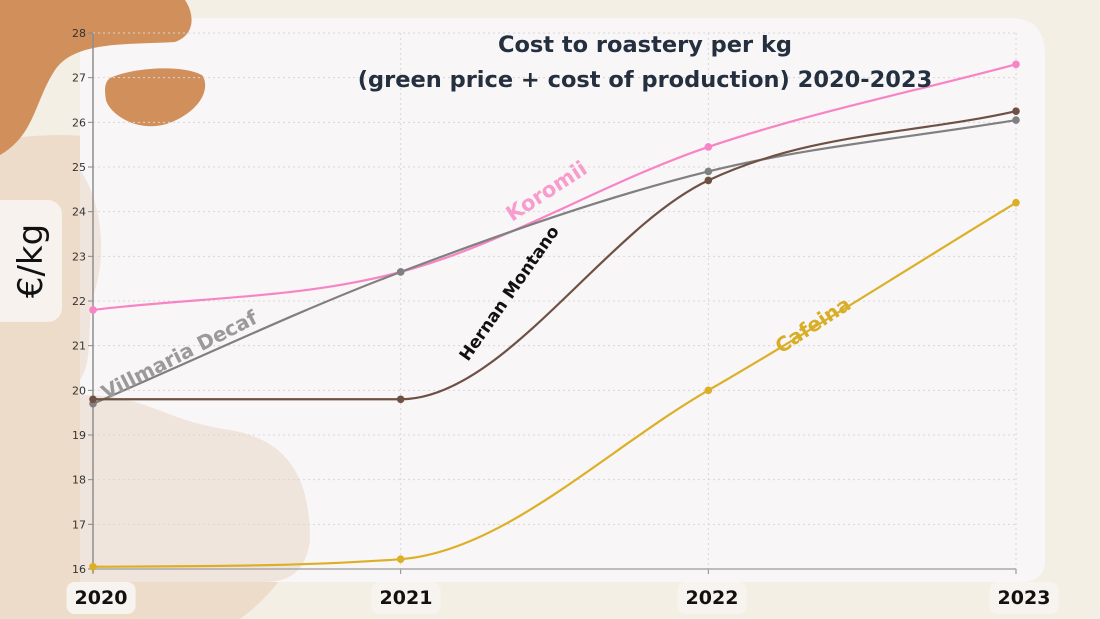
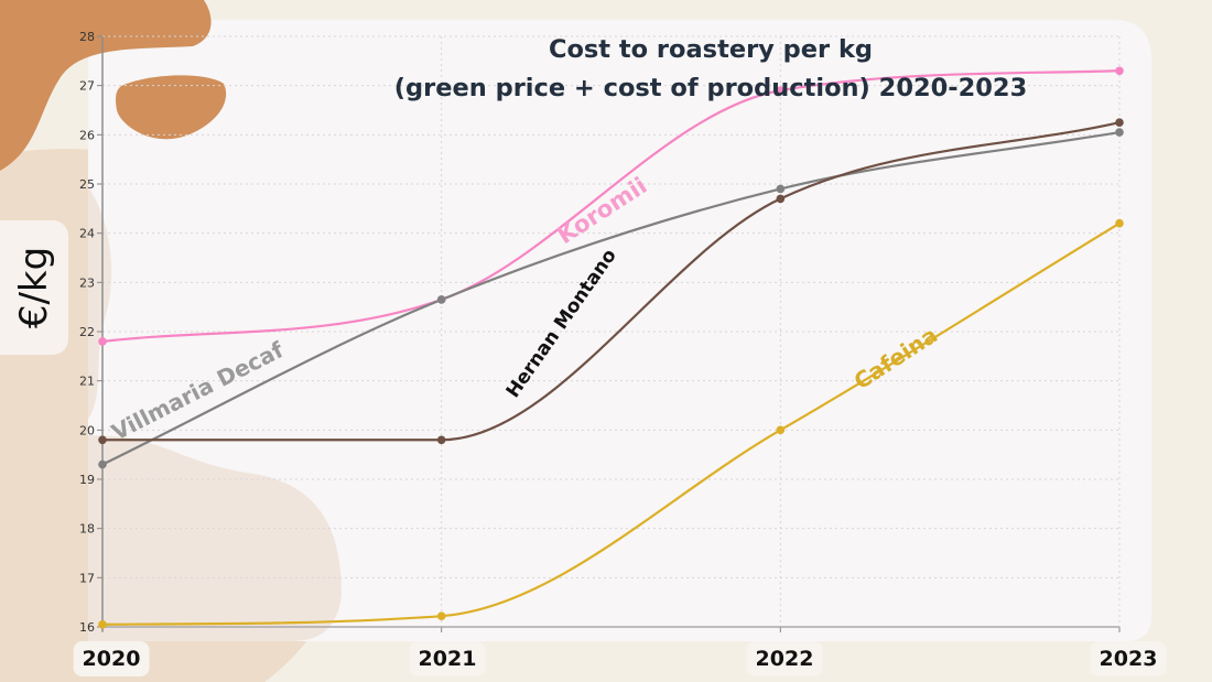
Villmaria Decaf/2020: 19.7 -> 19.3
Koromii/2022: 25.4 -> 26.9
